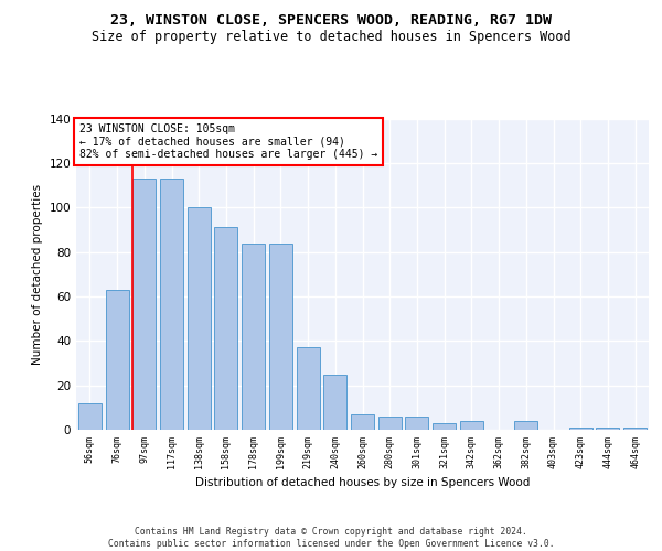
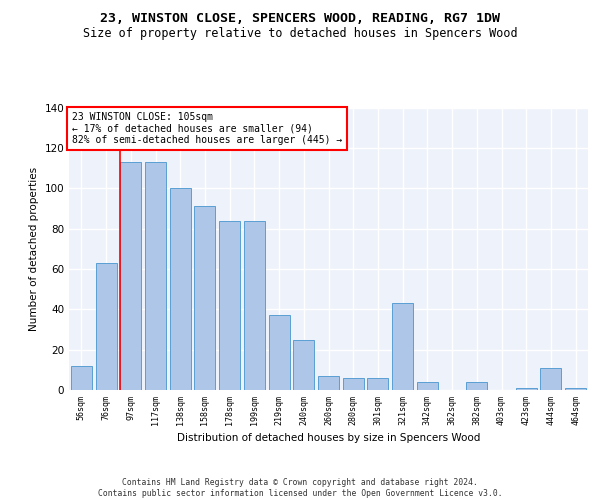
321sqm: 3 -> 43
444sqm: 1 -> 11
